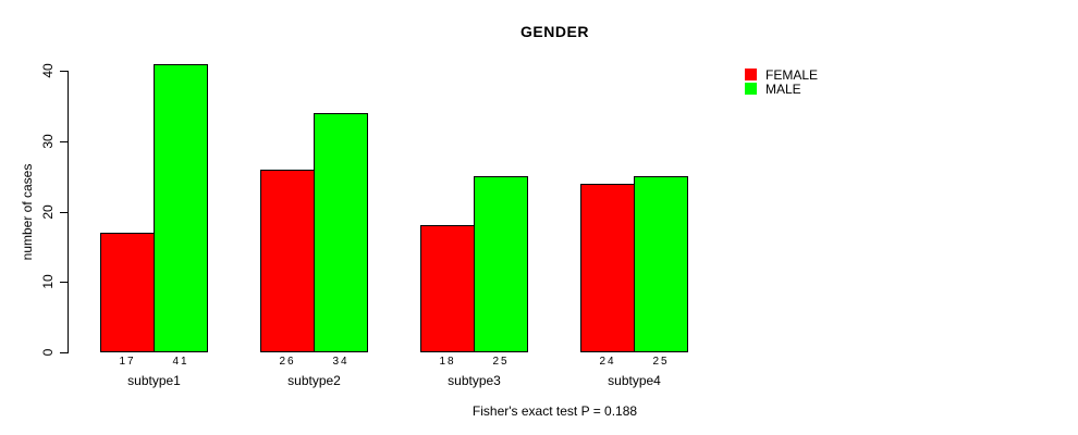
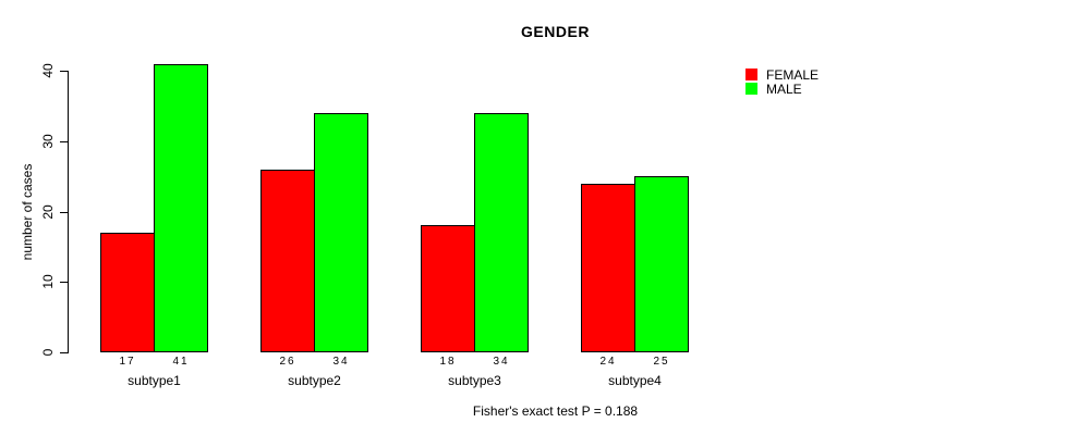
MALE/subtype3: 25 -> 34
